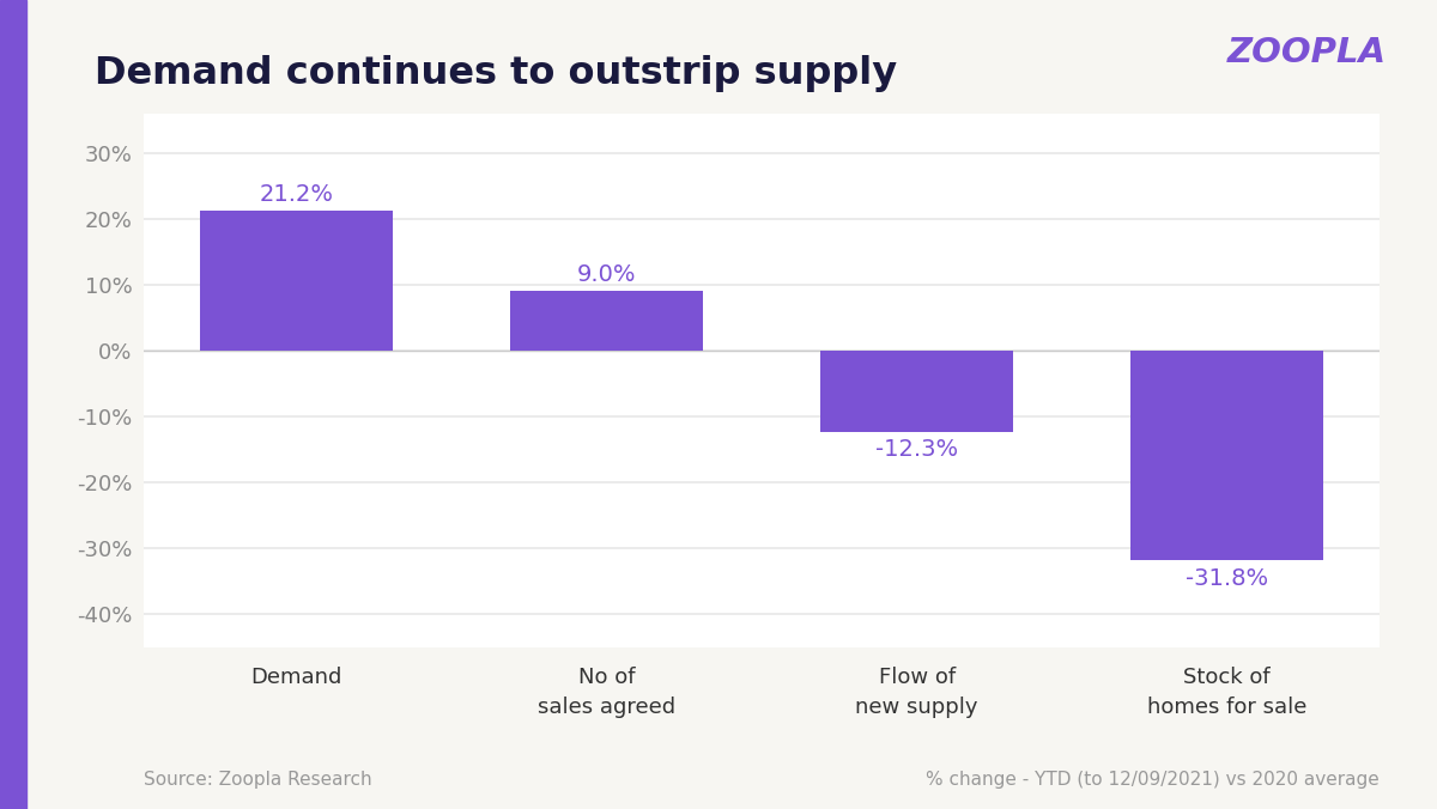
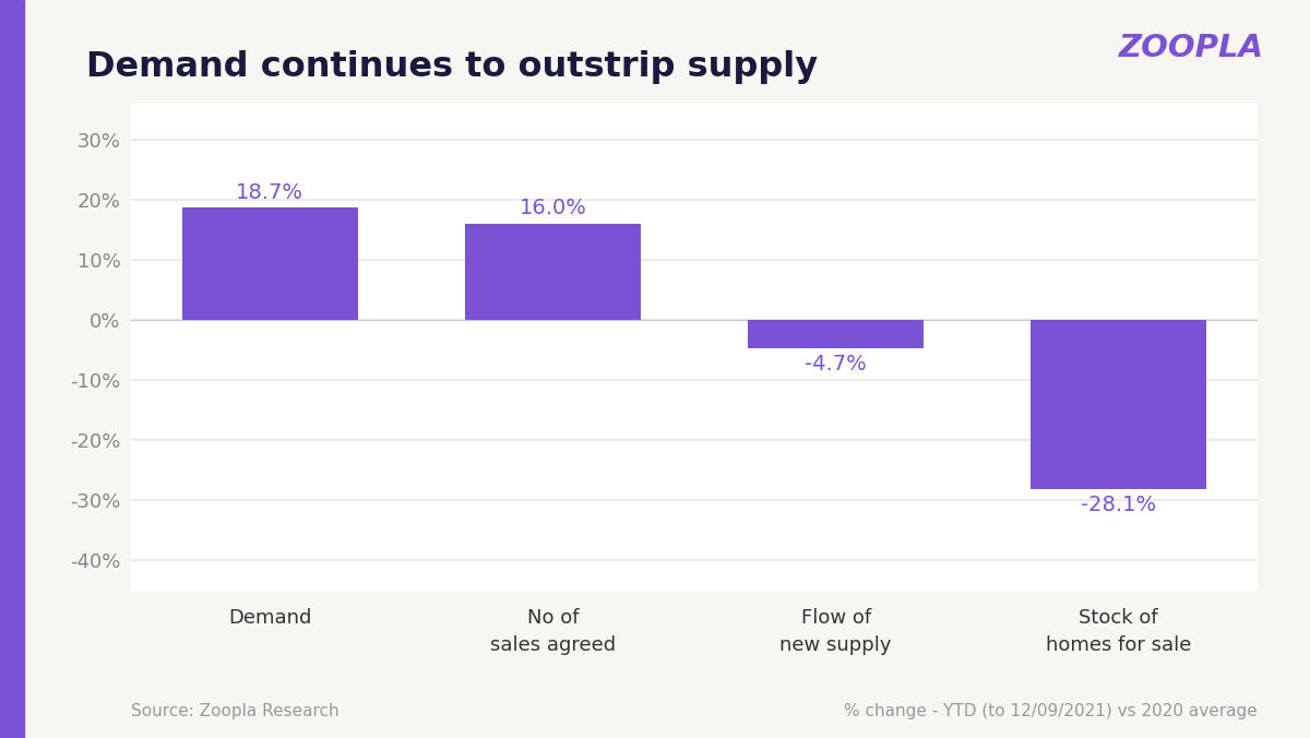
Demand: 21.2% -> 18.7%
No of sales agreed: 9.0% -> 16.0%
Flow of new supply: -12.3% -> -4.7%
Stock of homes for sale: -31.8% -> -28.1%
